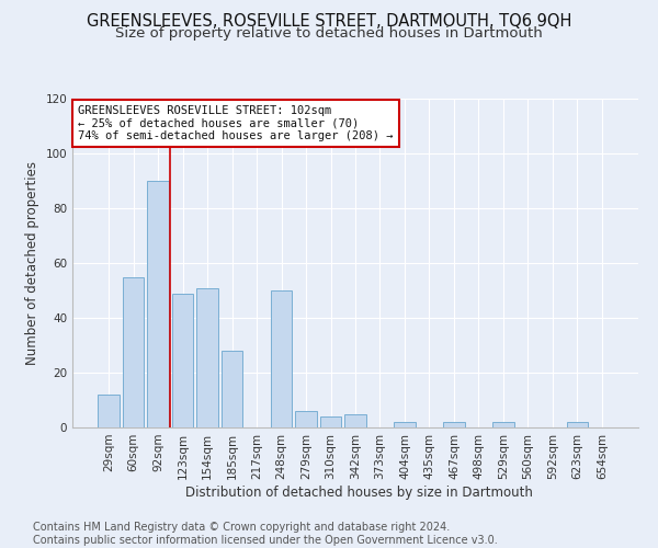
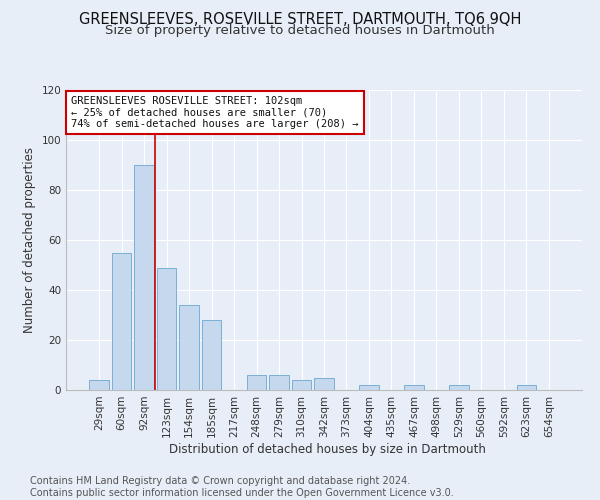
29sqm: 12 -> 4
154sqm: 51 -> 34
248sqm: 50 -> 6
